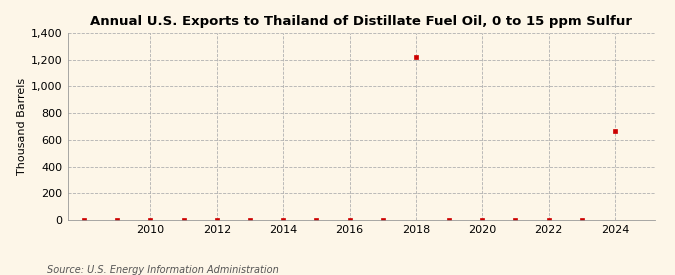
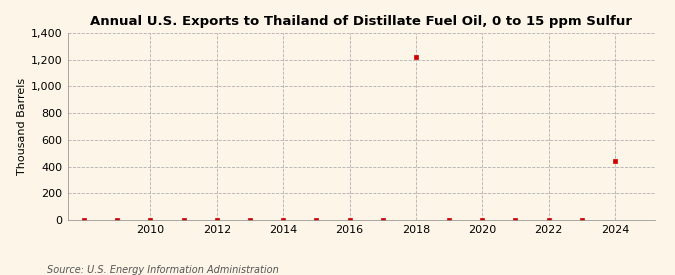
2024: 670 -> 440
